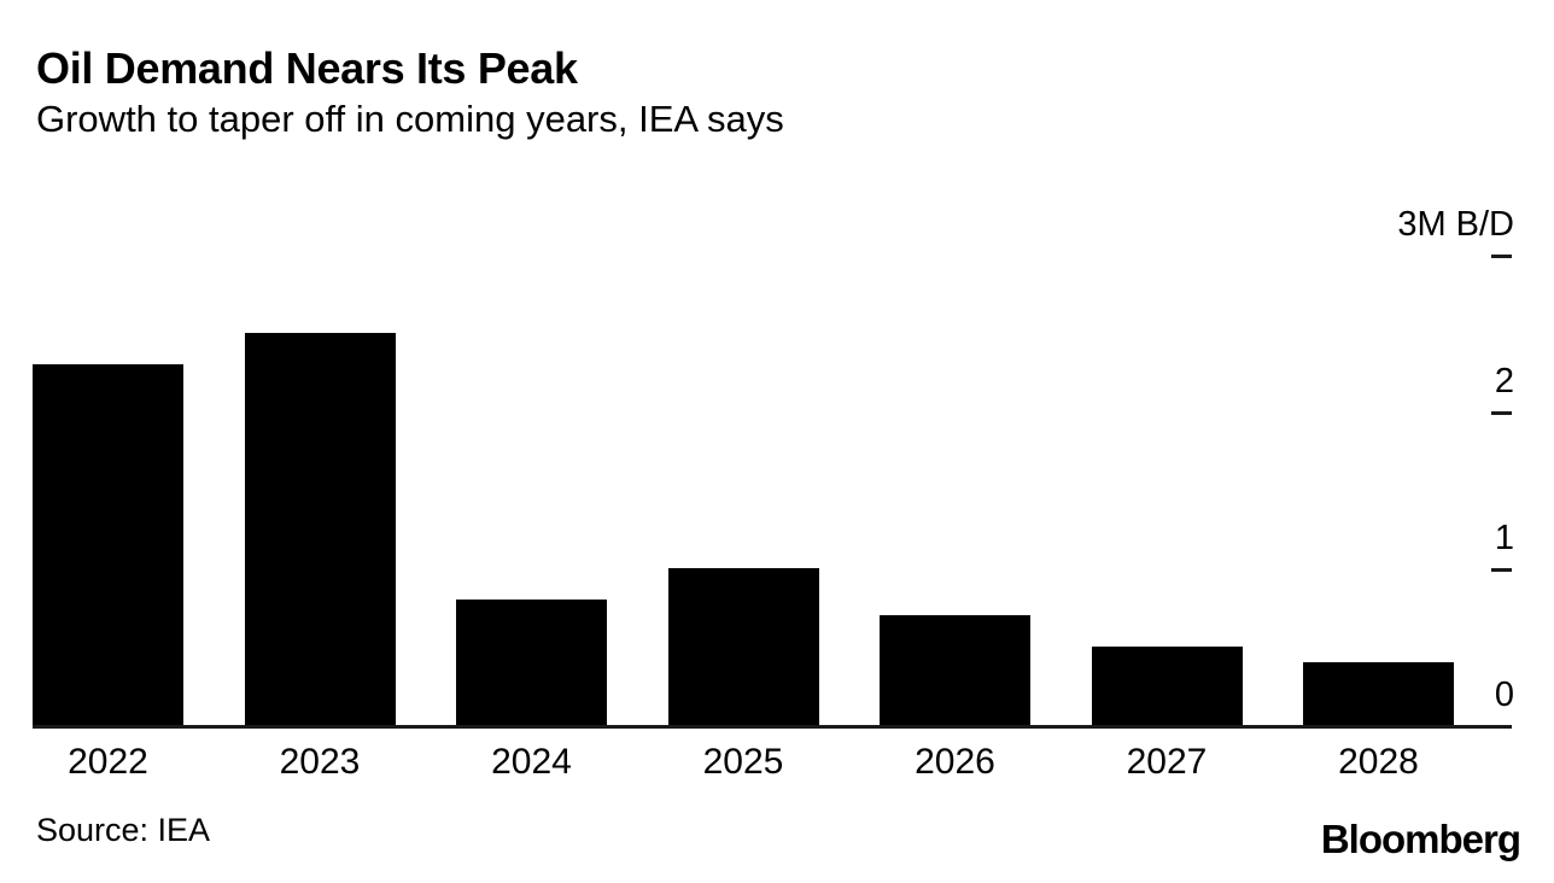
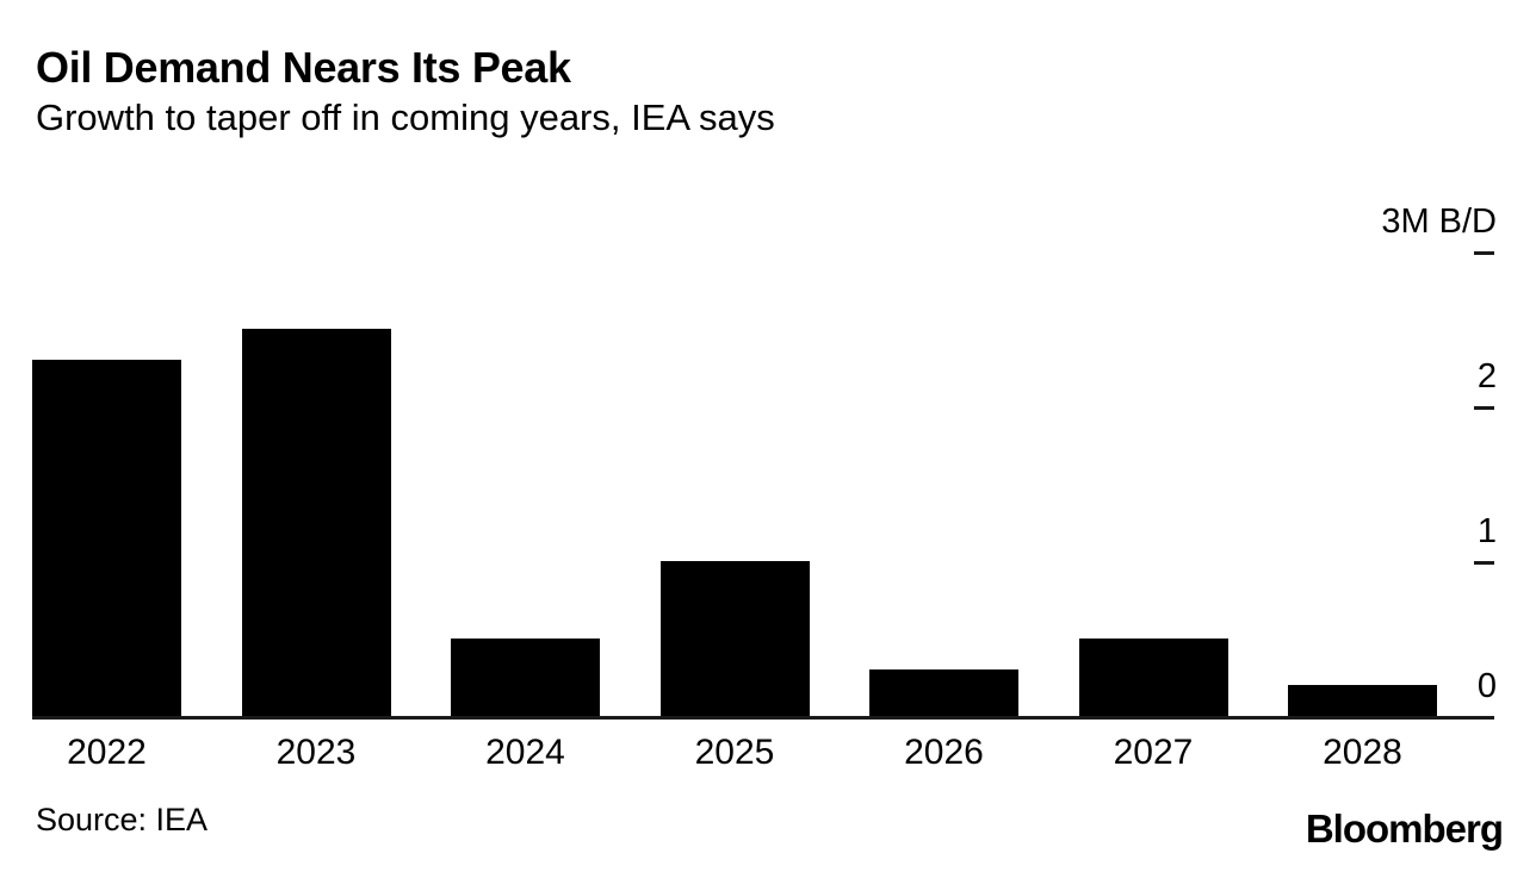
2024: 0.8 -> 0.5
2026: 0.7 -> 0.3
2028: 0.4 -> 0.2
